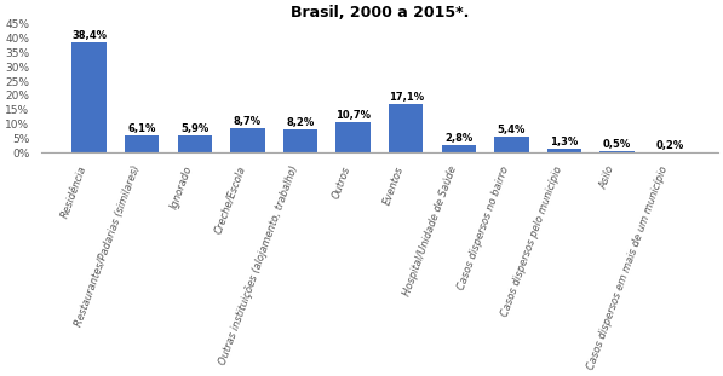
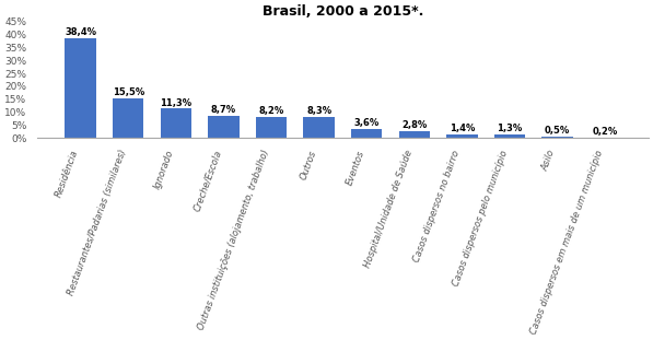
Restaurantes/Padarias (similares): 6,1% -> 15,5%
Ignorado: 5,9% -> 11,3%
Outros: 10,7% -> 8,3%
Eventos: 17,1% -> 3,6%
Casos dispersos no bairro: 5,4% -> 1,4%
